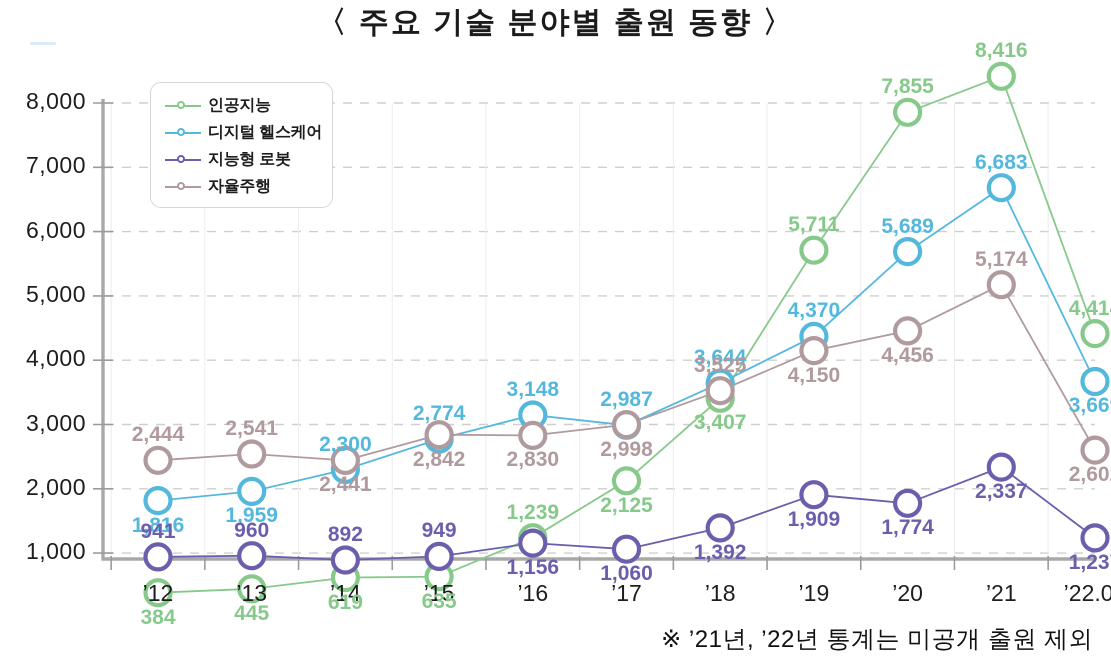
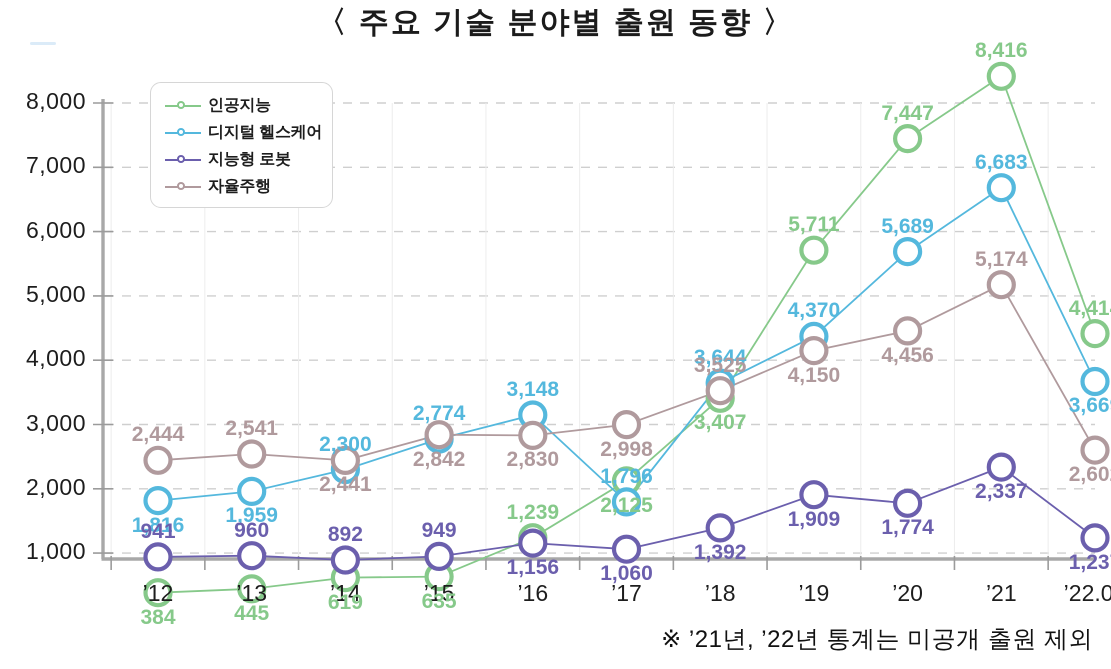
디지털 헬스케어/’17: 2,987 -> 1,796
인공지능/’20: 7,855 -> 7,447
